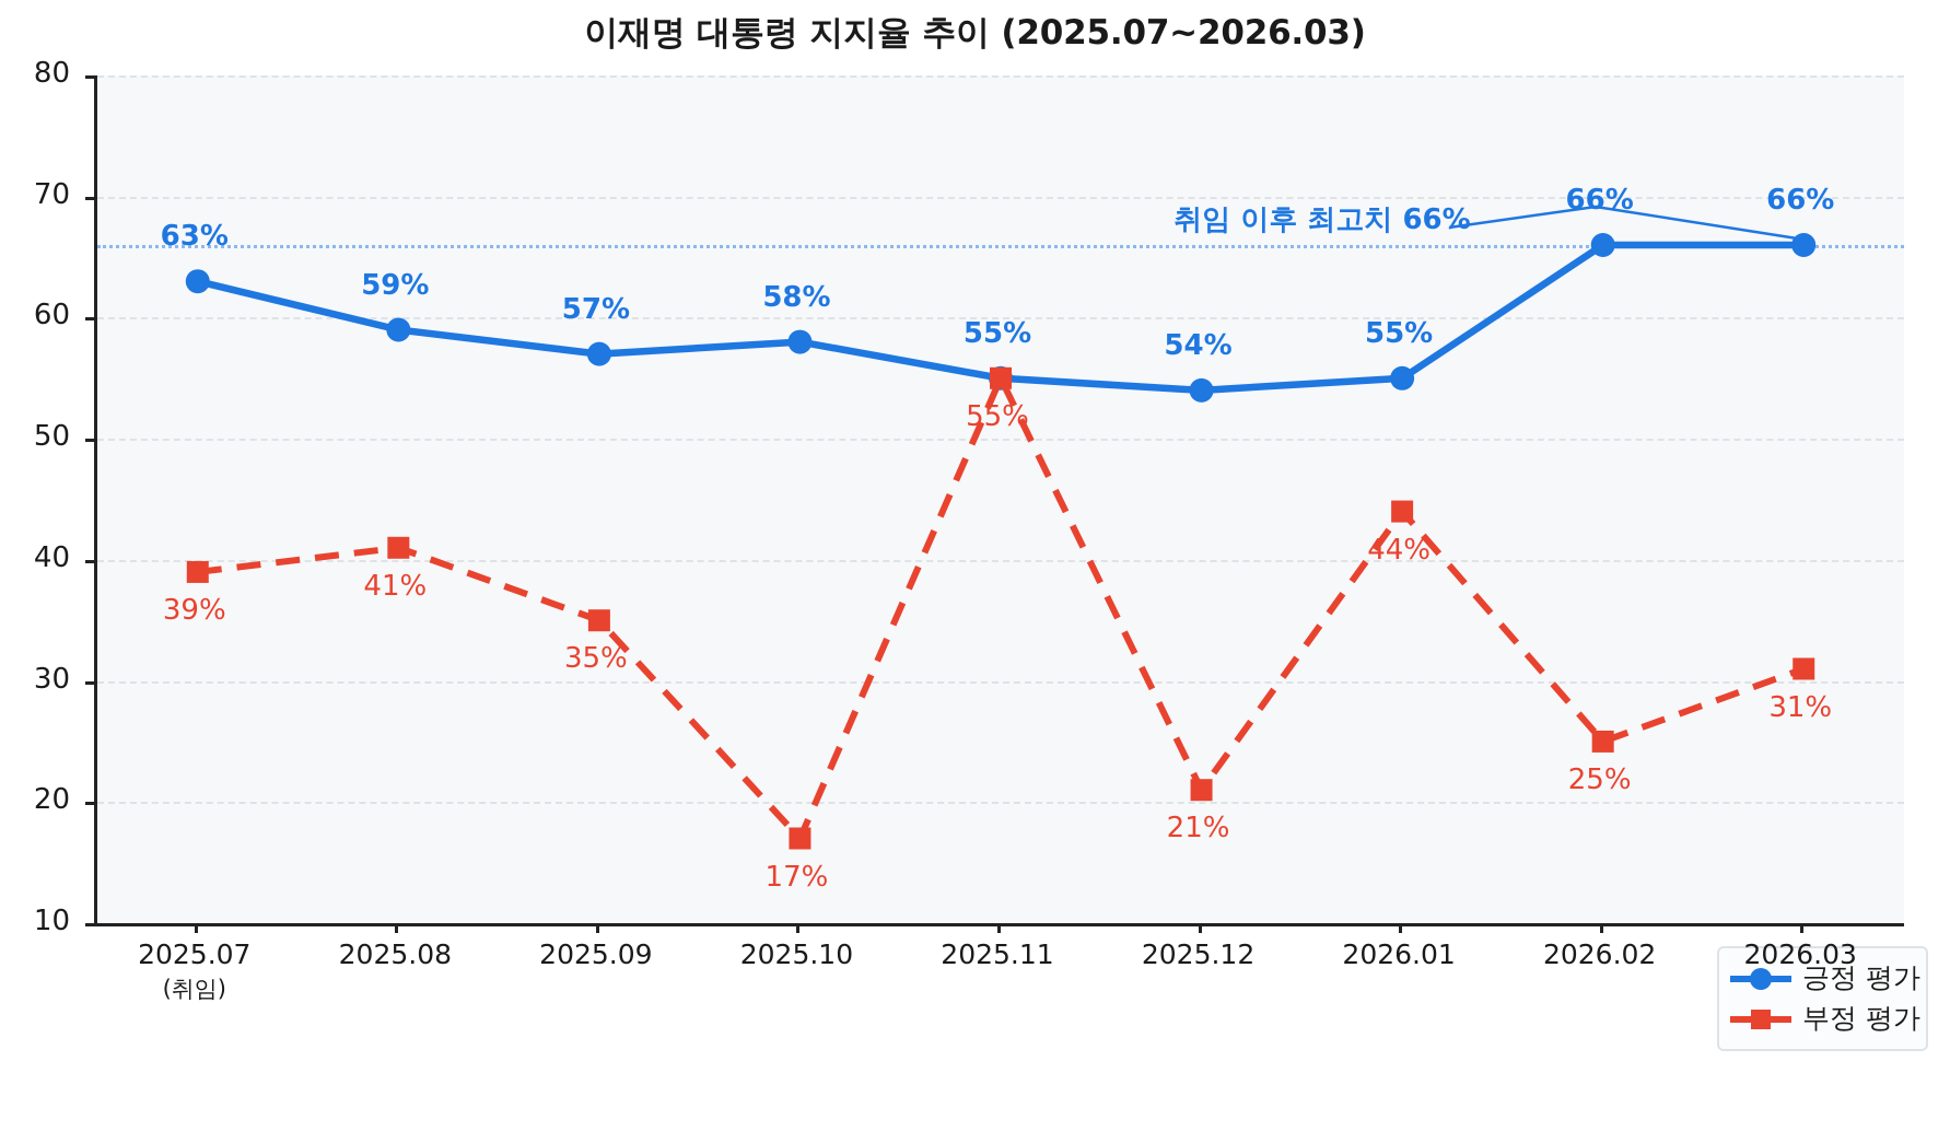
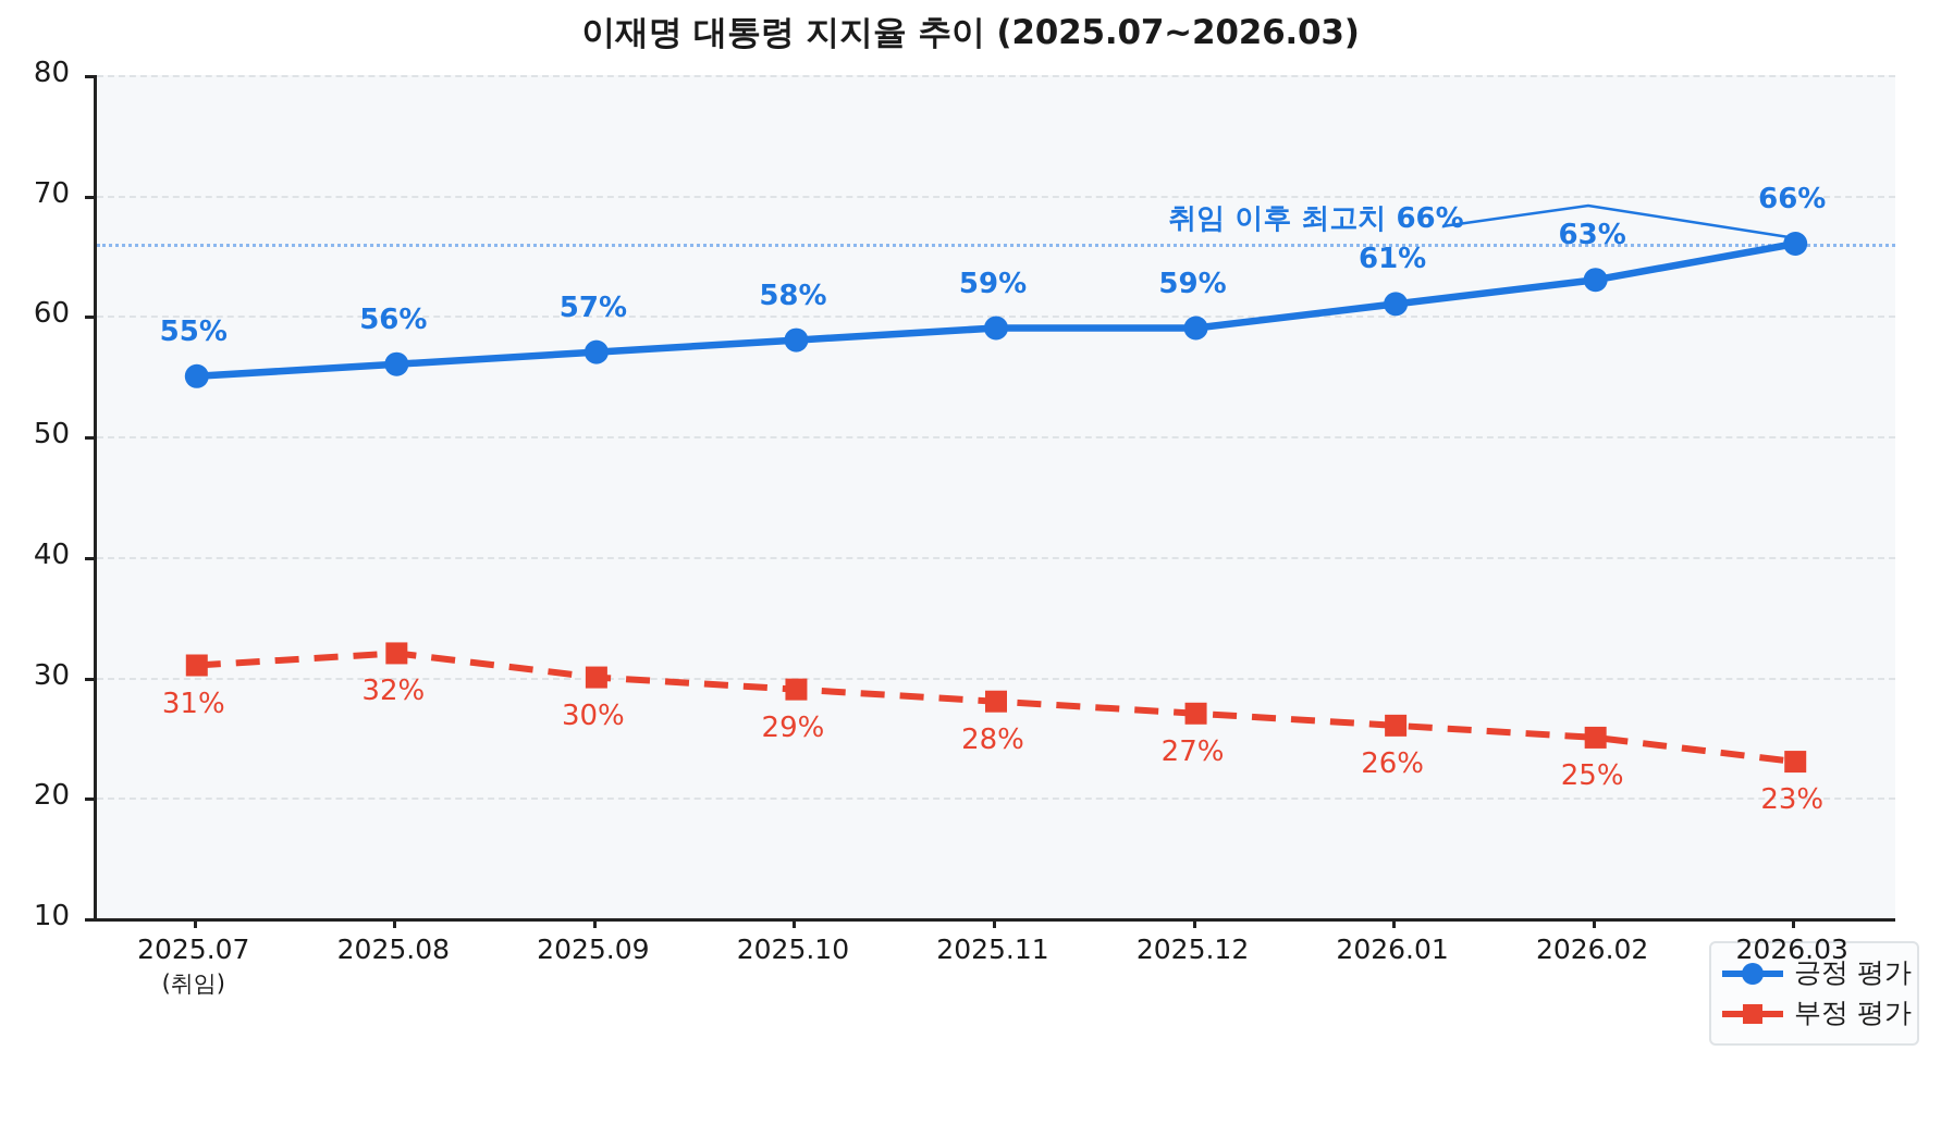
긍정 평가/2025.07: 63% -> 55%
부정 평가/2025.07: 39% -> 31%
긍정 평가/2025.08: 59% -> 56%
부정 평가/2025.08: 41% -> 32%
부정 평가/2025.09: 35% -> 30%
부정 평가/2025.10: 17% -> 29%
긍정 평가/2025.11: 55% -> 59%
부정 평가/2025.11: 55% -> 28%
긍정 평가/2025.12: 54% -> 59%
부정 평가/2025.12: 21% -> 27%
긍정 평가/2026.01: 55% -> 61%
부정 평가/2026.01: 44% -> 26%
긍정 평가/2026.02: 66% -> 63%
부정 평가/2026.03: 31% -> 23%
